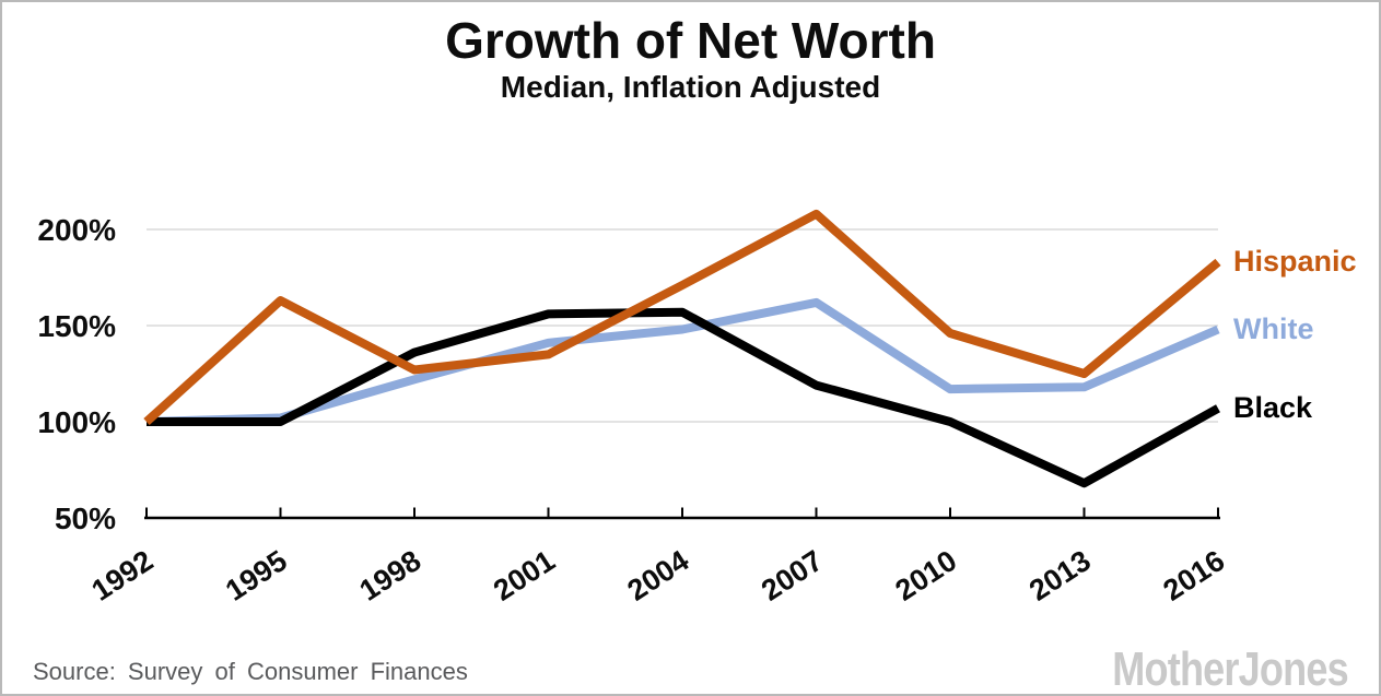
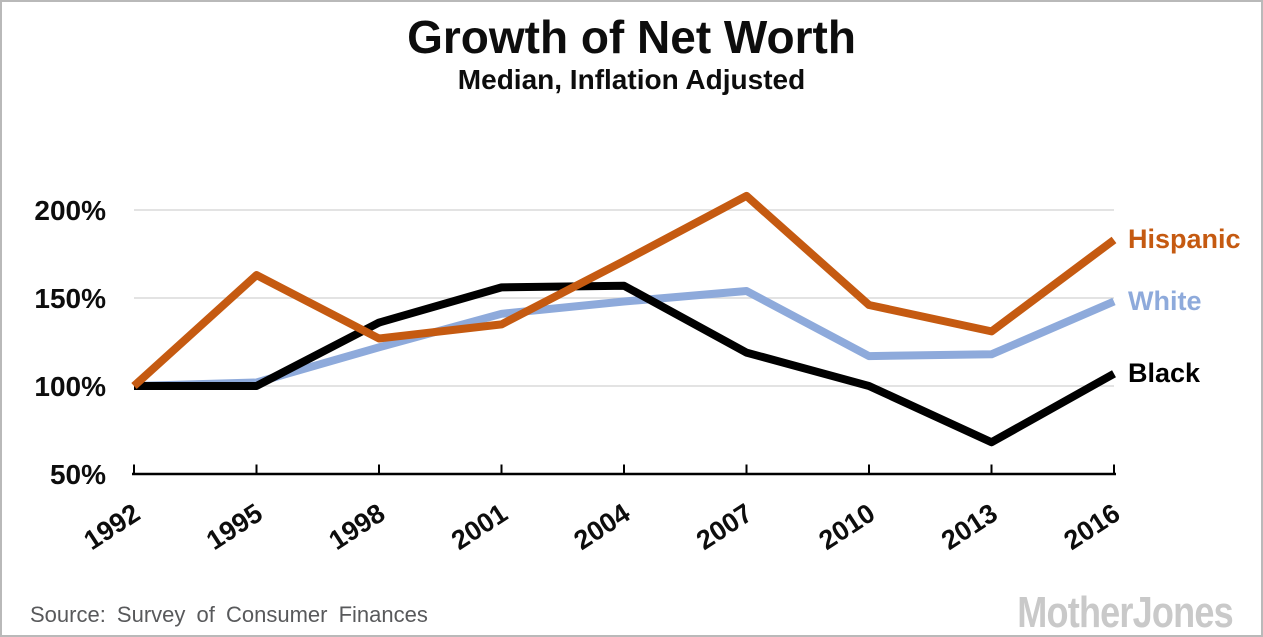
White/2007: 162% -> 154%
Hispanic/2013: 125% -> 131%
